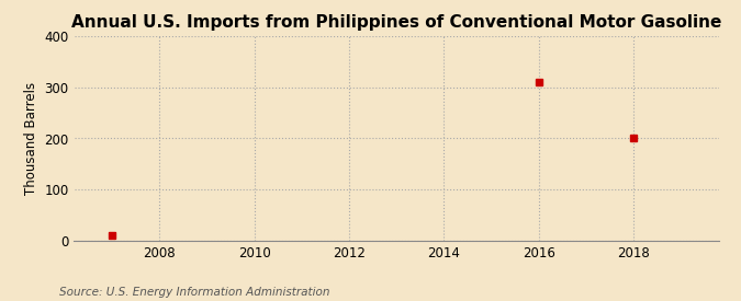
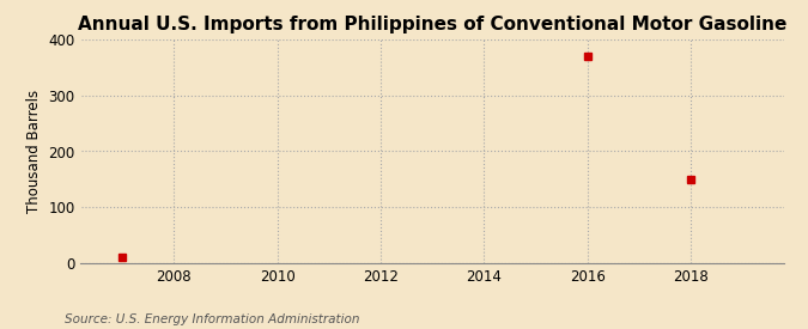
2016: 310 -> 370
2018: 200 -> 150
